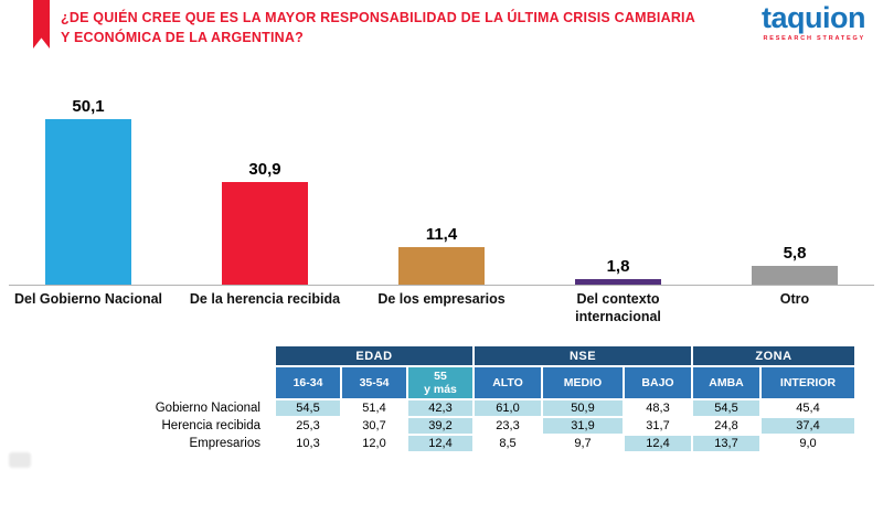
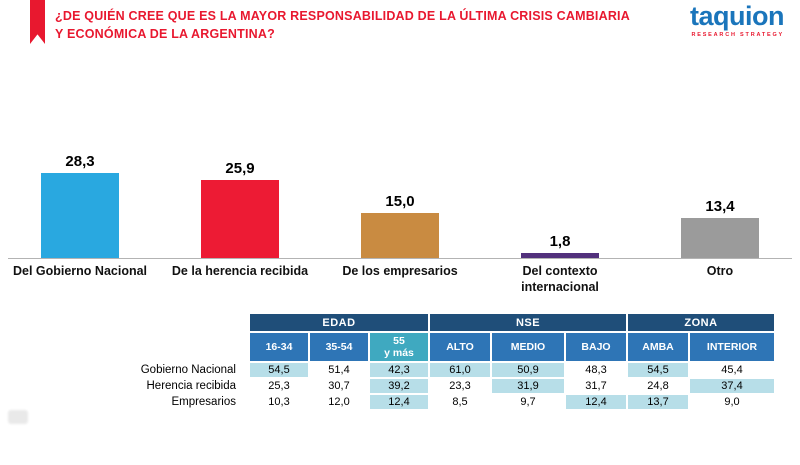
Del Gobierno Nacional: 50,1 -> 28,3
De la herencia recibida: 30,9 -> 25,9
De los empresarios: 11,4 -> 15,0
Otro: 5,8 -> 13,4
